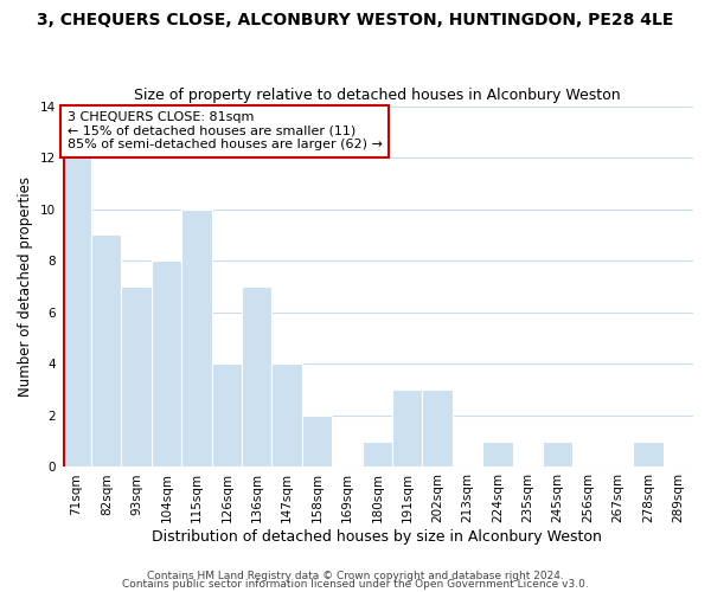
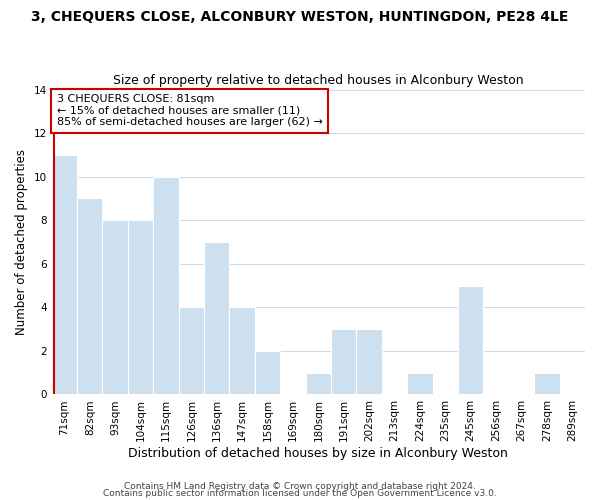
71sqm: 12 -> 11
93sqm: 7 -> 8
245sqm: 1 -> 5
